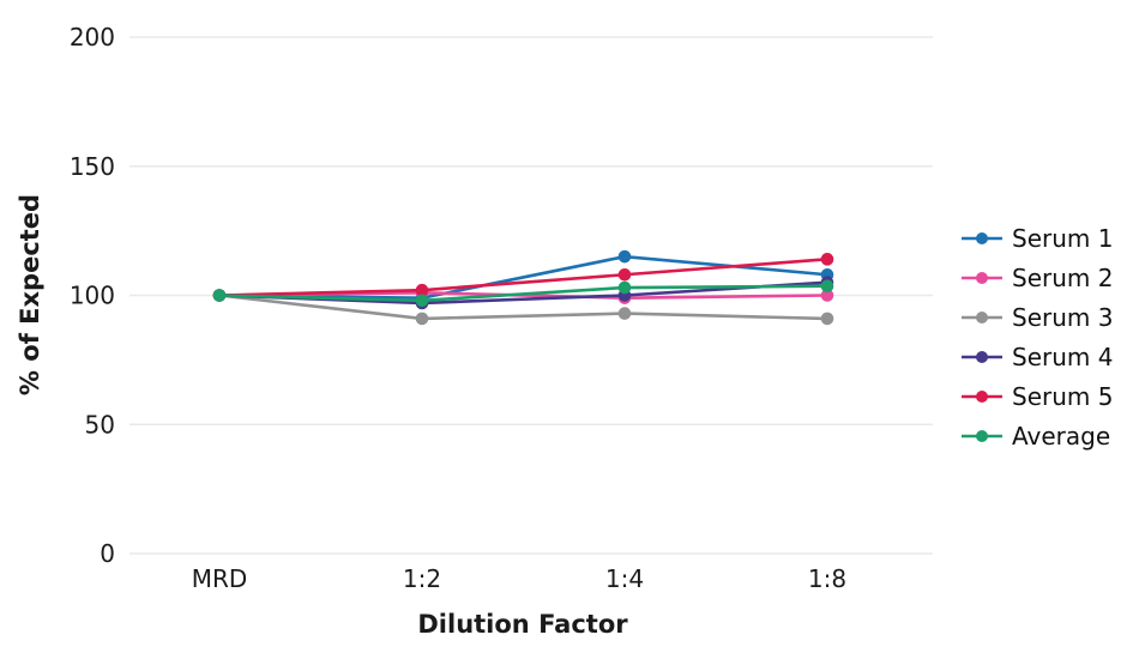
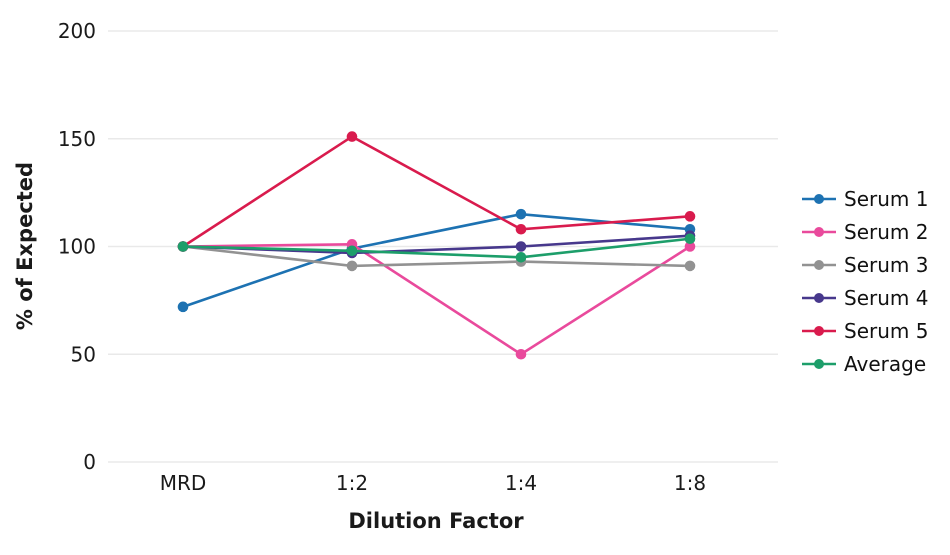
Serum 1/MRD: 100 -> 72
Serum 5/1:2: 102 -> 151
Serum 2/1:4: 99 -> 50
Average/1:4: 103 -> 95
